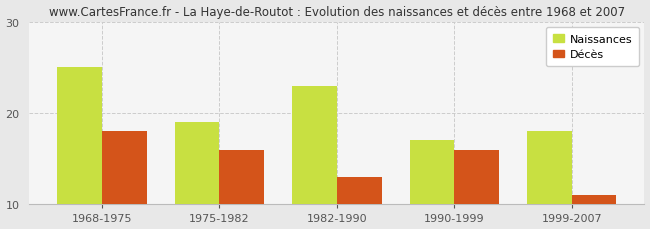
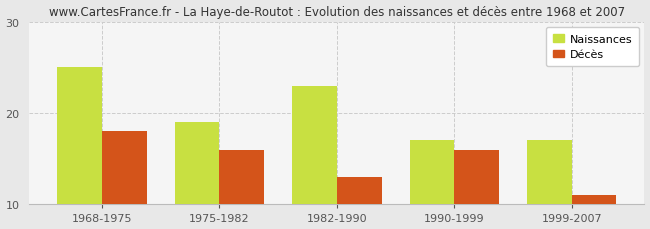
Naissances/1999-2007: 18 -> 17
